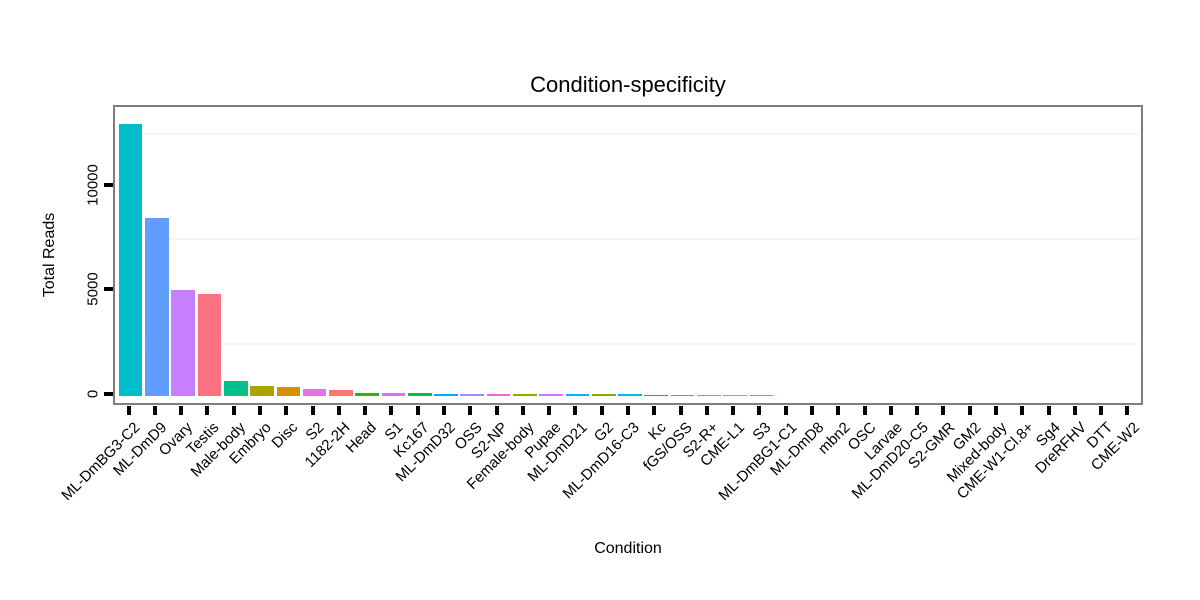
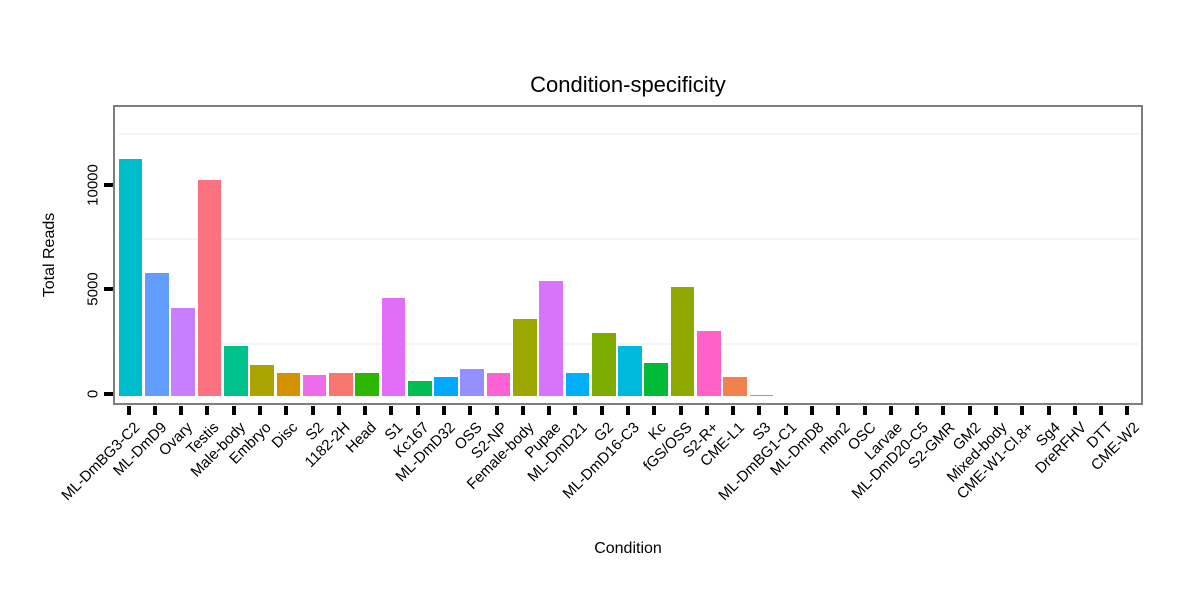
ML-DmBG3-C2: 13000 -> 11300
ML-DmD9: 8500 -> 5900
Ovary: 5000 -> 4200
Testis: 4800 -> 10300
Male-body: 700 -> 2400
Embryo: 500 -> 1500
Disc: 400 -> 1100
S2: 300 -> 1000
1182-2H: 300 -> 1100
Head: 200 -> 1100
S1: 100 -> 4700
Kc167: 100 -> 700
ML-DmD32: 100 -> 900
OSS: 100 -> 1300
S2-NP: 100 -> 1100
Female-body: 100 -> 3700
Pupae: 100 -> 5500
ML-DmD21: 100 -> 1100
G2: 100 -> 3000
ML-DmD16-C3: 100 -> 2400
Kc: 100 -> 1600
fGS/OSS: 100 -> 5200
S2-R+: 100 -> 3100
CME-L1: 100 -> 900
